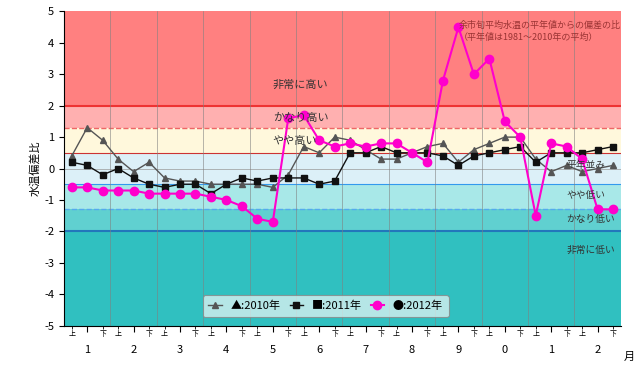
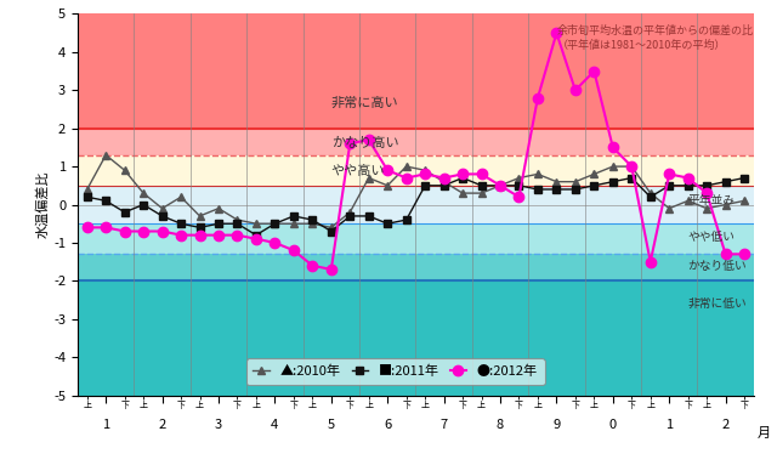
▲:2010年/3: -0.4 -> -0.1
■:2011年/5: -0.3 -> -0.7
▲:2010年/9: 0.2 -> 0.6
■:2011年/9: 0.1 -> 0.4
